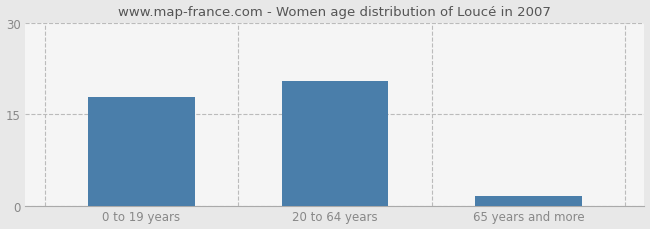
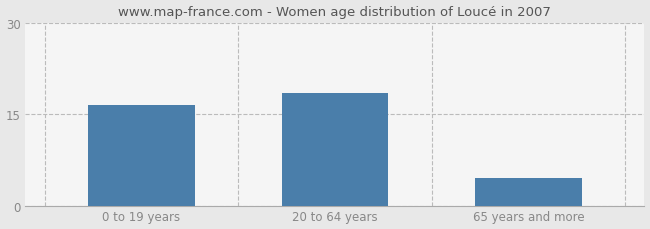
0 to 19 years: 17.8 -> 16.5
20 to 64 years: 20.4 -> 18.5
65 years and more: 1.6 -> 4.5
